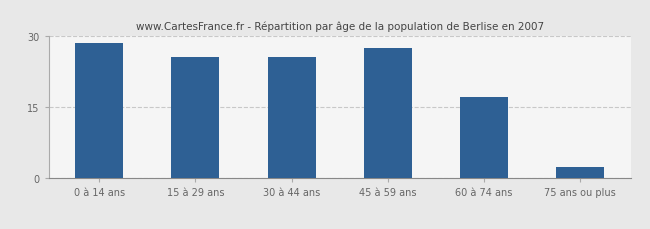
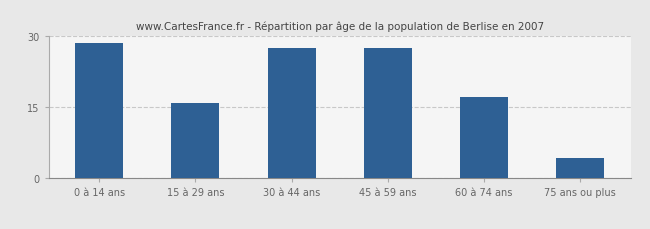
15 à 29 ans: 25.5 -> 15.8
30 à 44 ans: 25.5 -> 27.5
75 ans ou plus: 2.5 -> 4.3
